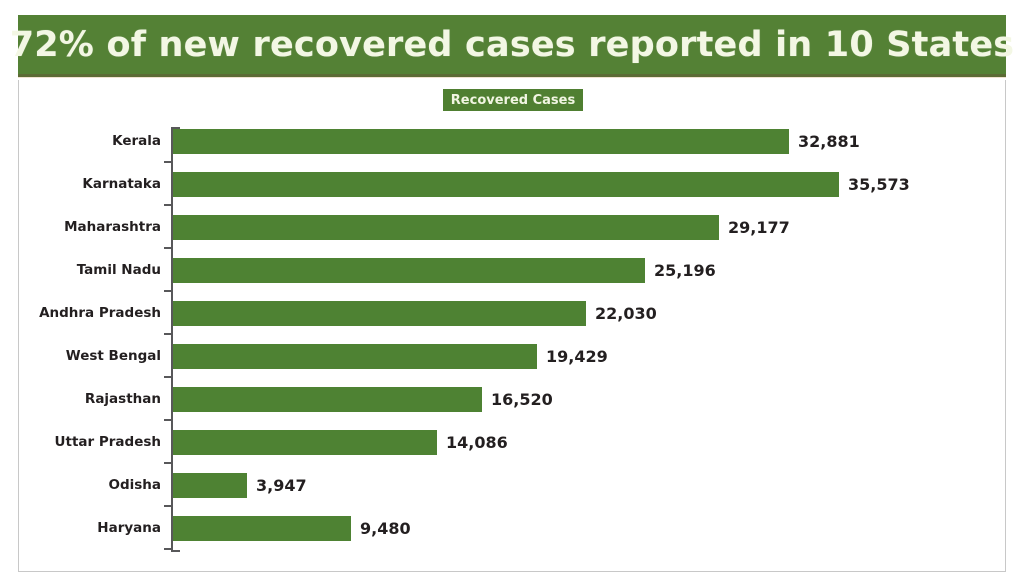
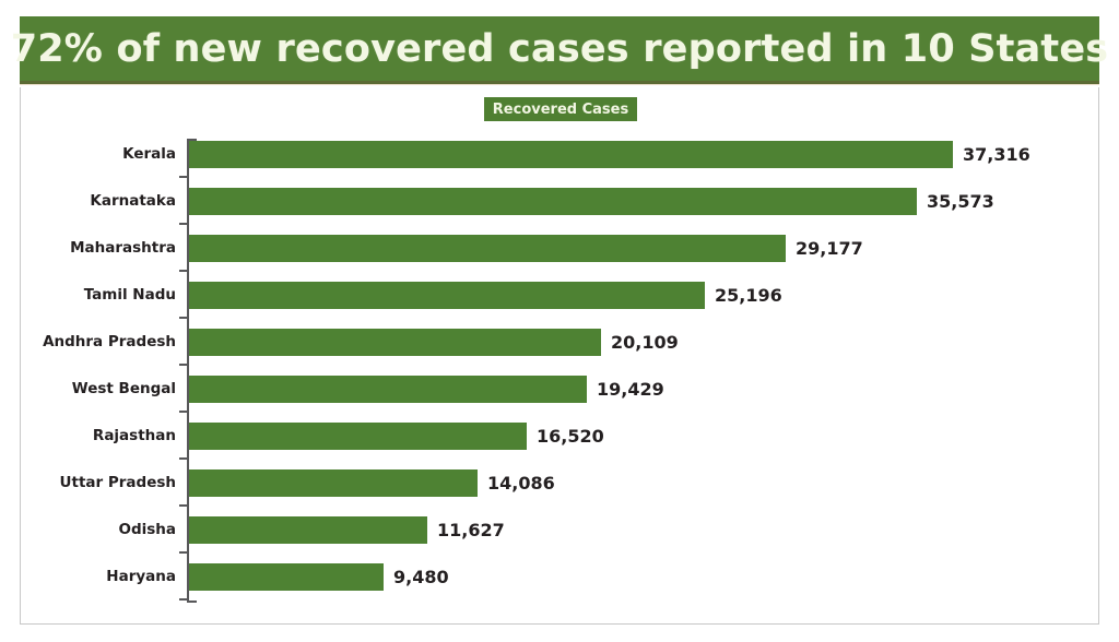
Kerala: 32,881 -> 37,316
Andhra Pradesh: 22,030 -> 20,109
Odisha: 3,947 -> 11,627
